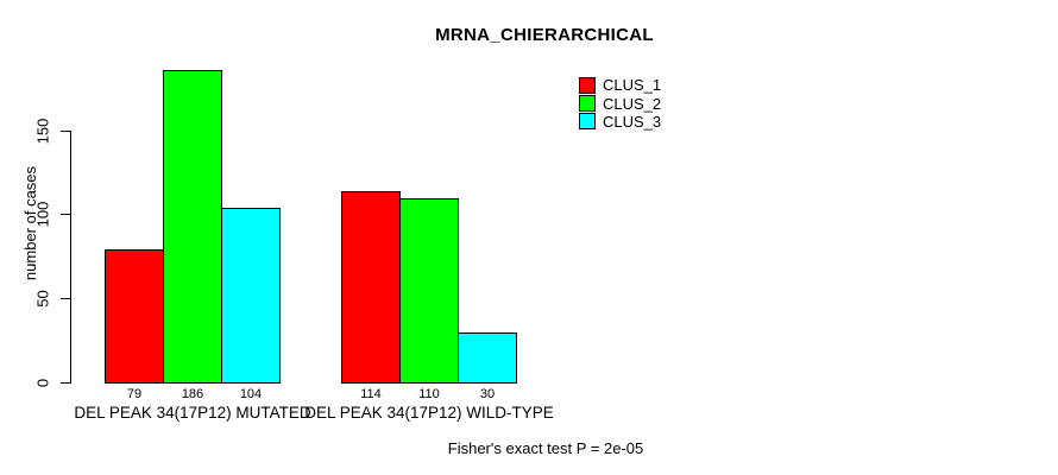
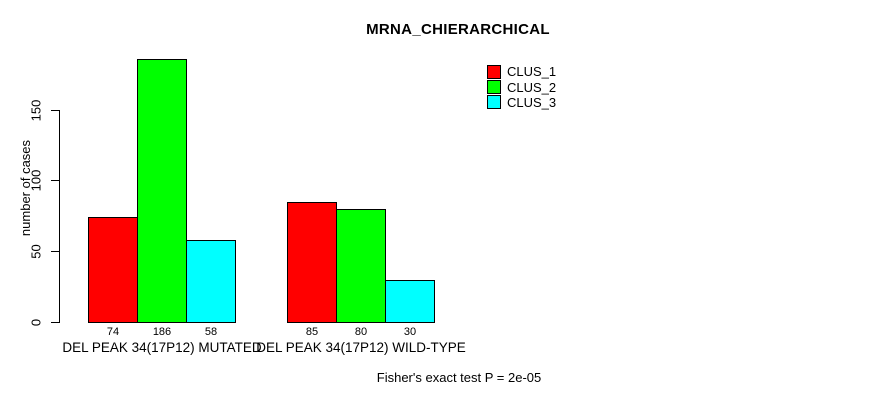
CLUS_1/DEL PEAK 34(17P12) MUTATED: 79 -> 74
CLUS_3/DEL PEAK 34(17P12) MUTATED: 104 -> 58
CLUS_1/DEL PEAK 34(17P12) WILD-TYPE: 114 -> 85
CLUS_2/DEL PEAK 34(17P12) WILD-TYPE: 110 -> 80
